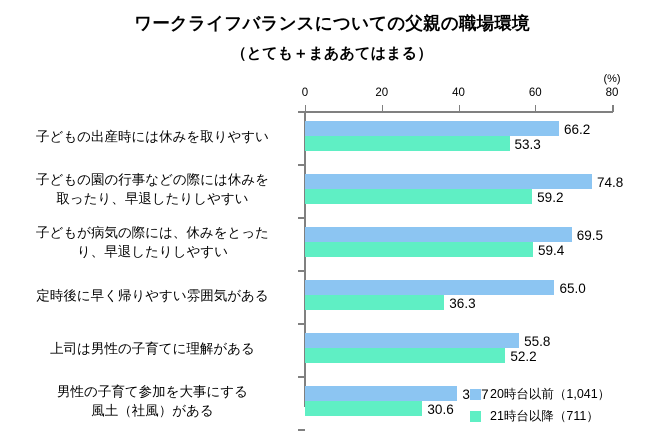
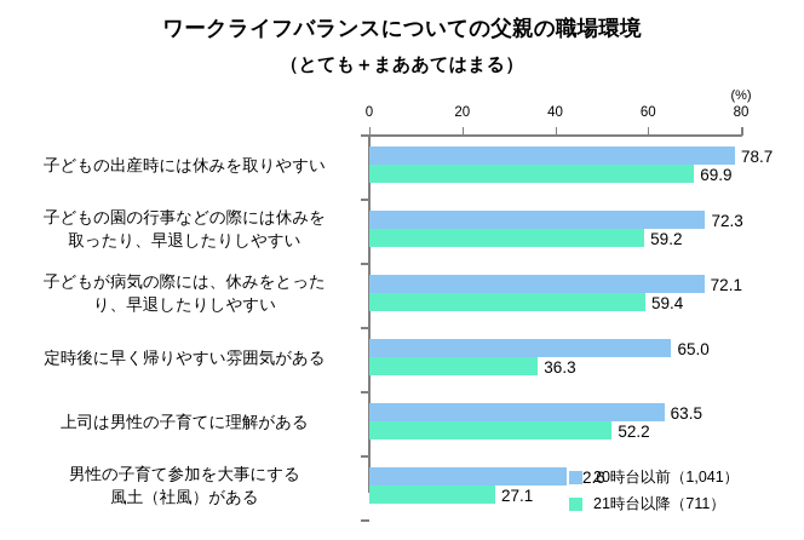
20時台以前（1,041）/子どもの出産時には休みを取りやすい: 66.2 -> 78.7
21時台以降（711）/子どもの出産時には休みを取りやすい: 53.3 -> 69.9
20時台以前（1,041）/子どもの園の行事などの際には休みを 取ったり、早退したりしやすい: 74.8 -> 72.3
20時台以前（1,041）/子どもが病気の際には、休みをとった り、早退したりしやすい: 69.5 -> 72.1
20時台以前（1,041）/上司は男性の子育てに理解がある: 55.8 -> 63.5
20時台以前（1,041）/男性の子育て参加を大事にする 風土（社風）がある: 39.7 -> 42.6
21時台以降（711）/男性の子育て参加を大事にする 風土（社風）がある: 30.6 -> 27.1
